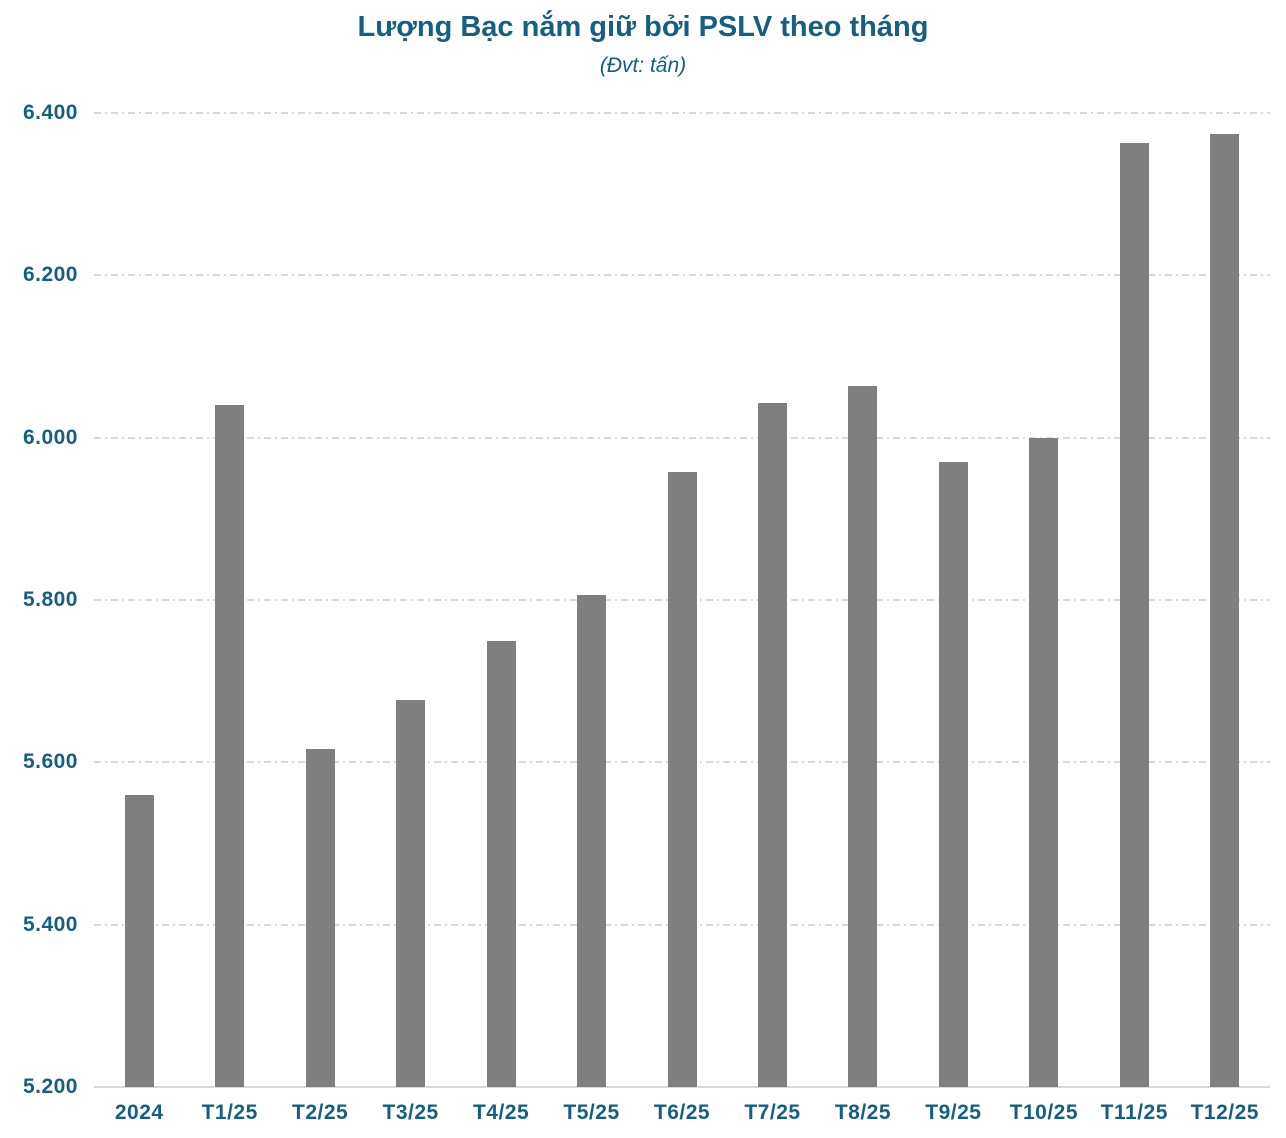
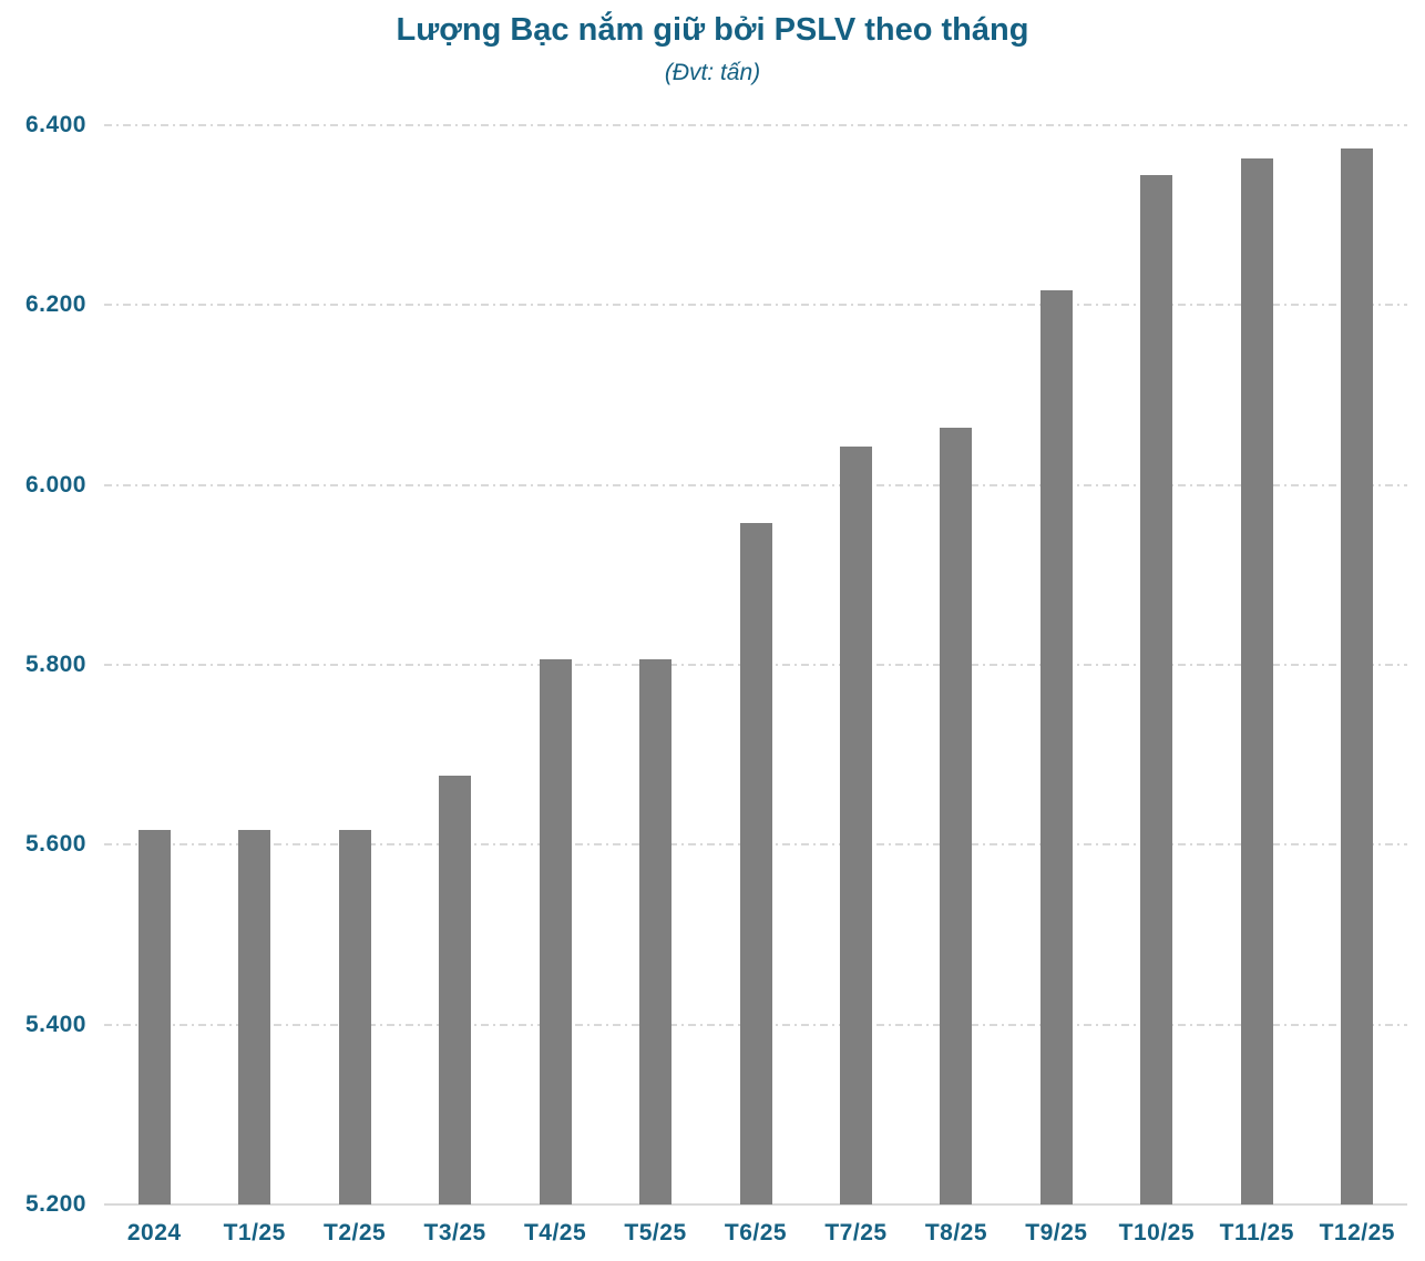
2024: 5560 -> 5620
T1/25: 6040 -> 5620
T4/25: 5750 -> 5810
T9/25: 5970 -> 6220
T10/25: 6000 -> 6340
